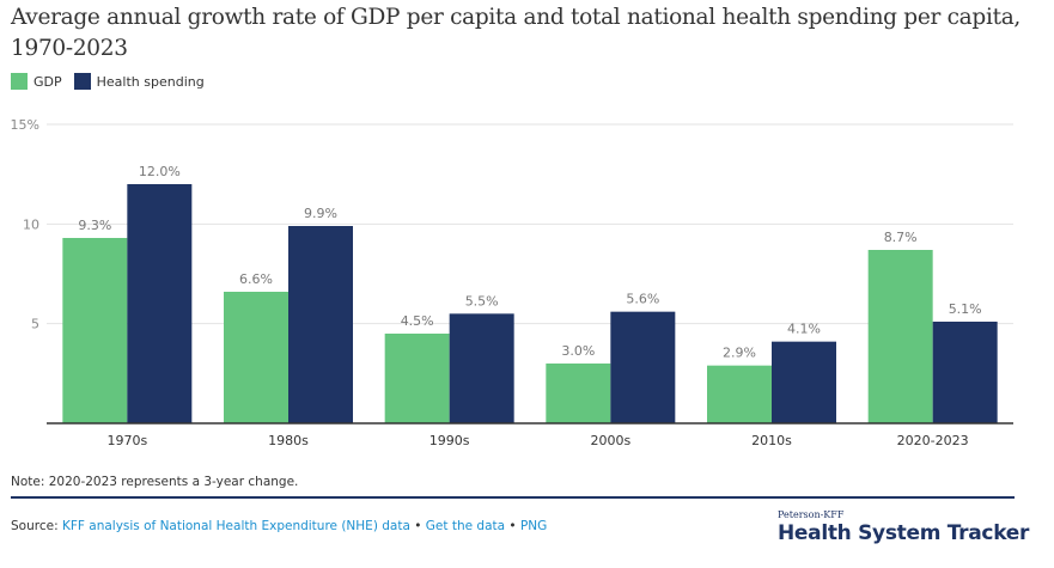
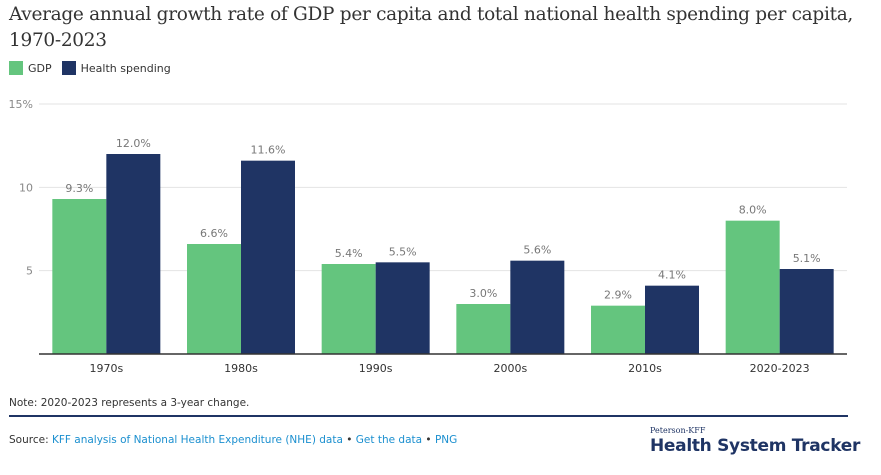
Health spending/1980s: 9.9% -> 11.6%
GDP/1990s: 4.5% -> 5.4%
GDP/2020-2023: 8.7% -> 8.0%
